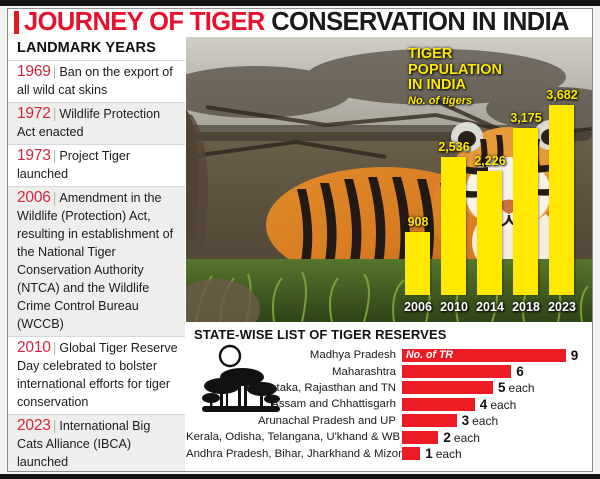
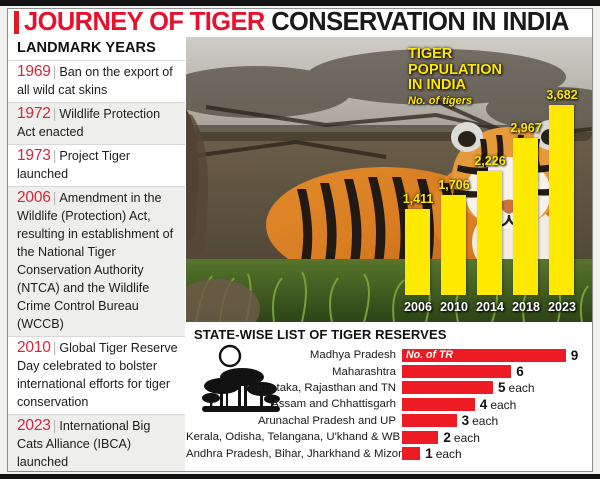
TIGER POPULATION IN INDIA/2006: 908 -> 1,411
TIGER POPULATION IN INDIA/2010: 2,536 -> 1,706
TIGER POPULATION IN INDIA/2018: 3,175 -> 2,967
